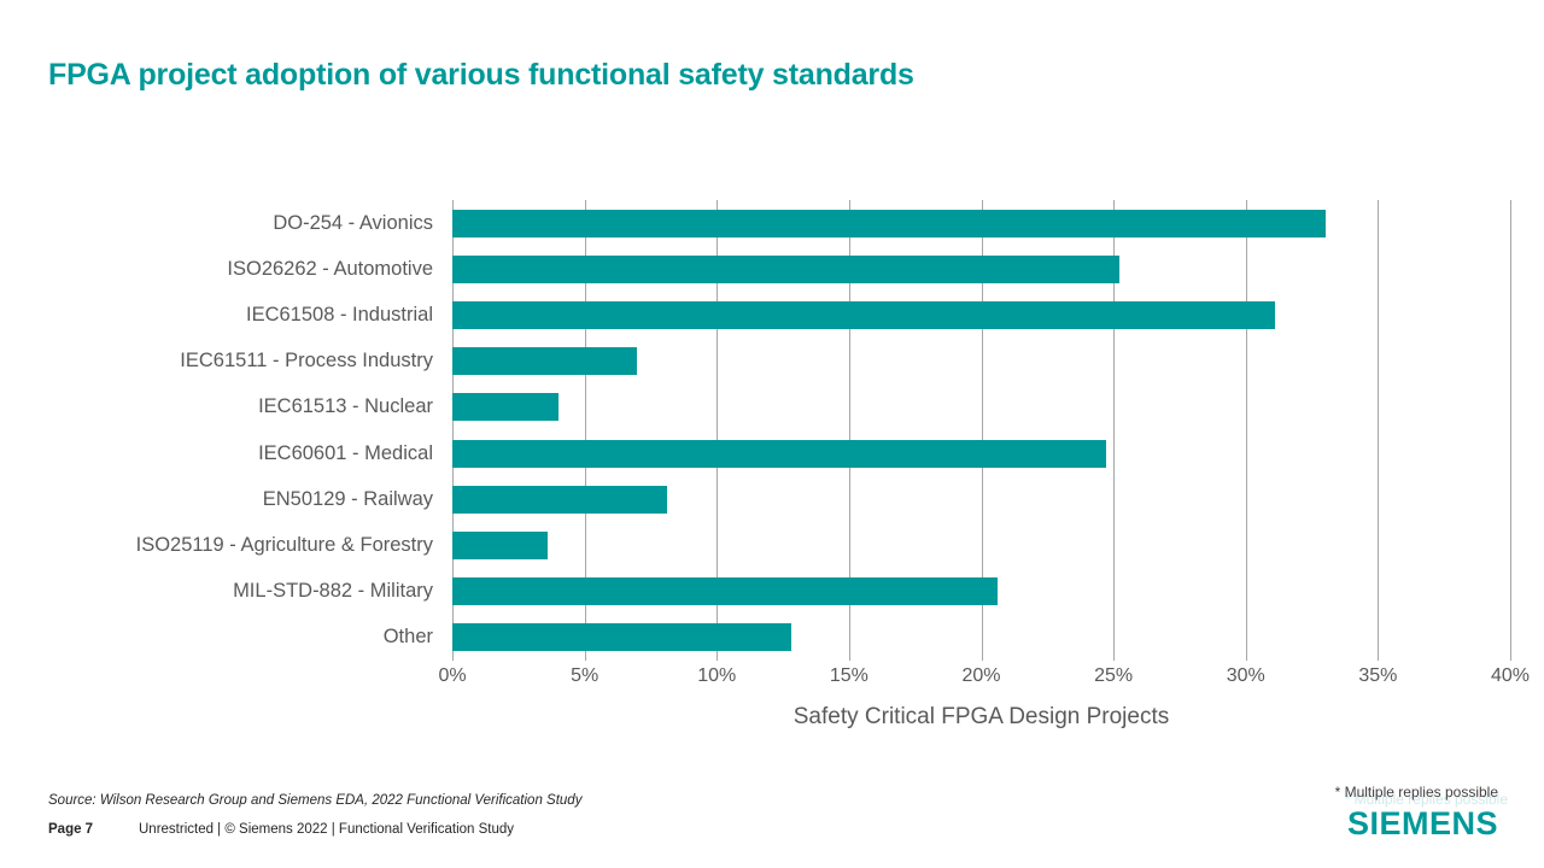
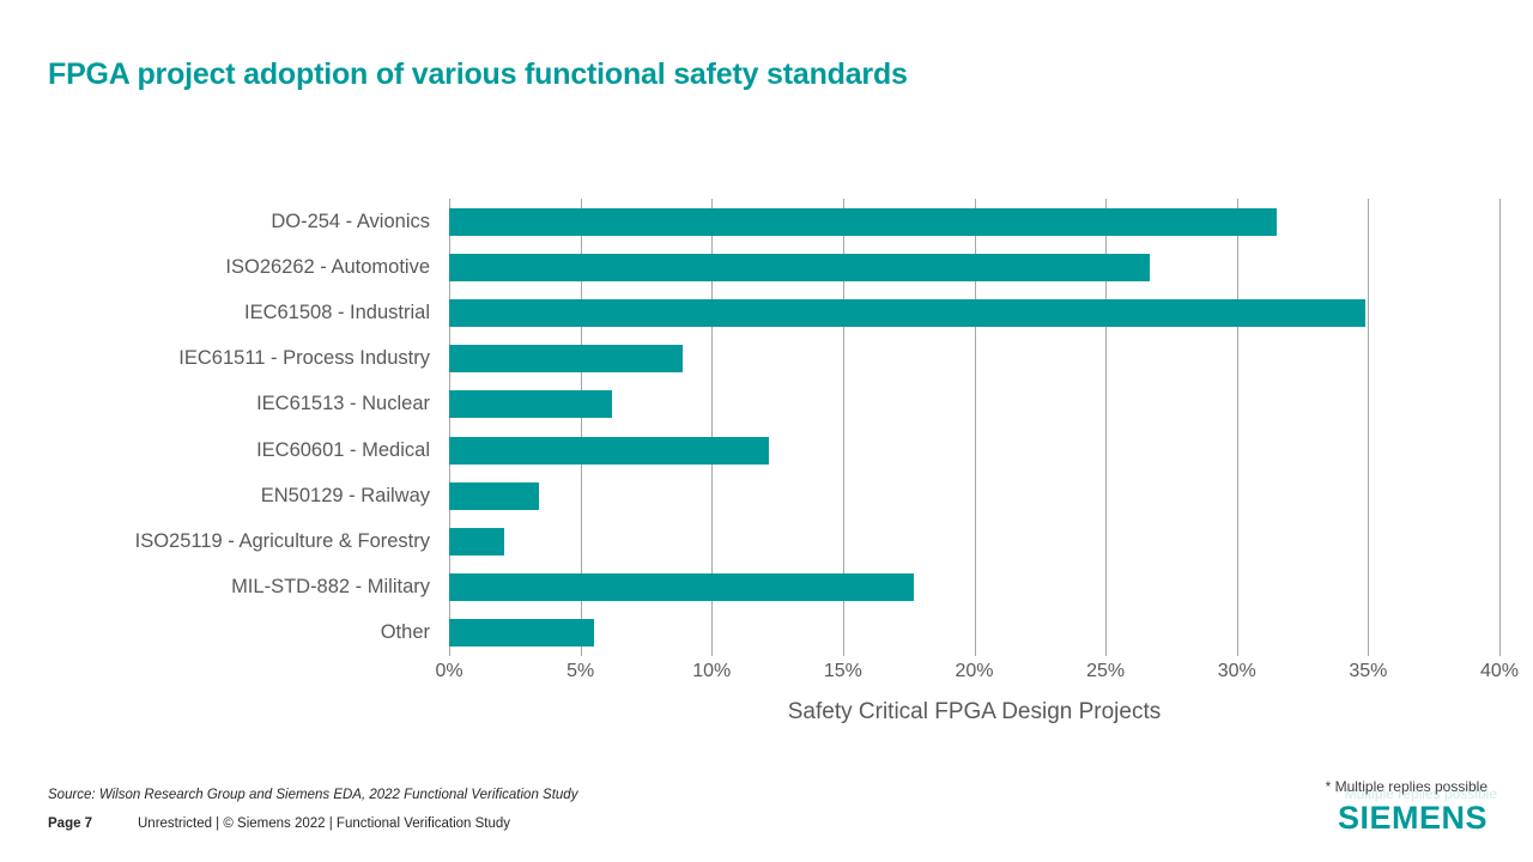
DO-254 - Avionics: 33.0% -> 31.5%
ISO26262 - Automotive: 25.2% -> 26.7%
IEC61508 - Industrial: 31.1% -> 34.9%
IEC61511 - Process Industry: 7.0% -> 8.9%
IEC61513 - Nuclear: 4.0% -> 6.2%
IEC60601 - Medical: 24.7% -> 12.2%
EN50129 - Railway: 8.1% -> 3.4%
ISO25119 - Agriculture & Forestry: 3.6% -> 2.1%
MIL-STD-882 - Military: 20.6% -> 17.7%
Other: 12.8% -> 5.5%
